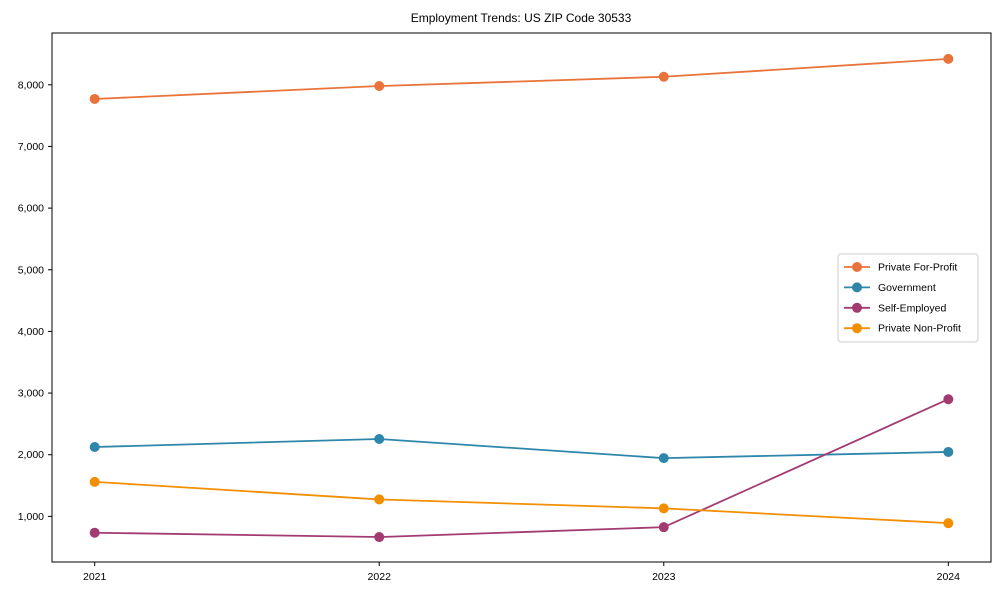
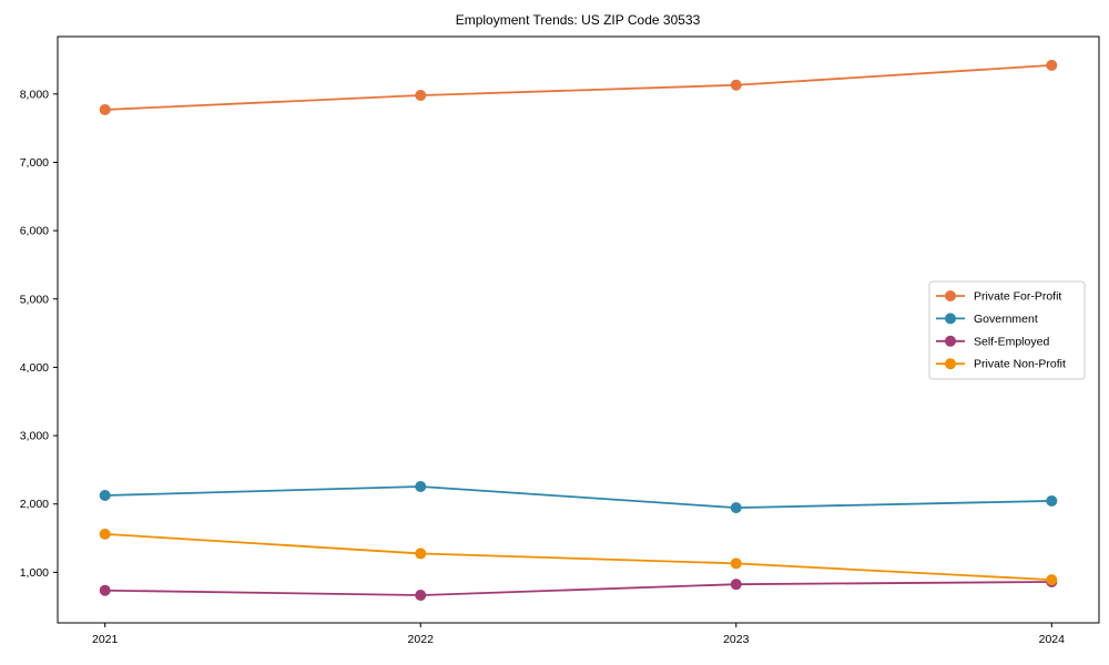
Self-Employed/2024: 2900 -> 900
